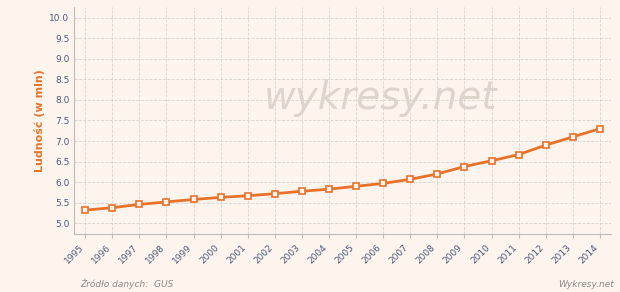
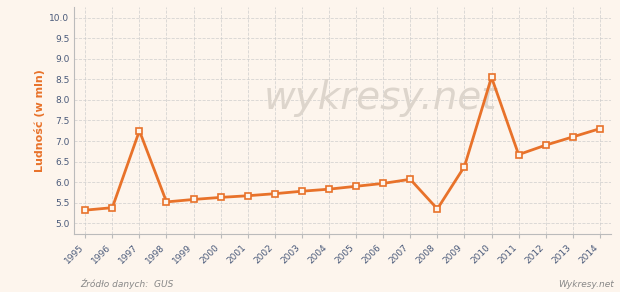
1997: 5.46 -> 7.25
2008: 6.20 -> 5.35
2010: 6.52 -> 8.55
